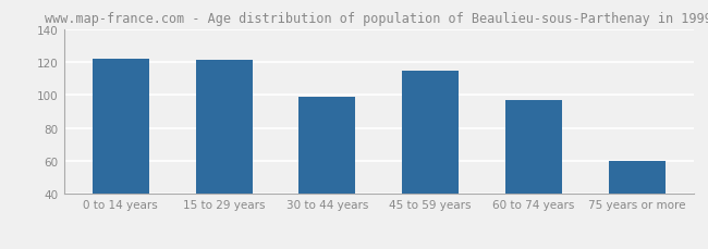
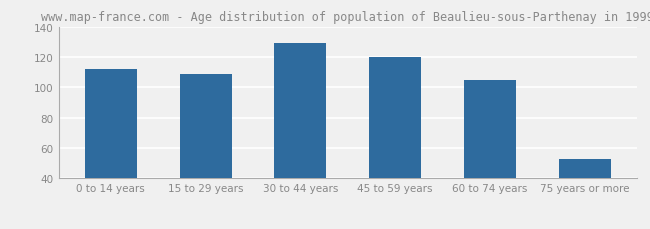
0 to 14 years: 122 -> 112
15 to 29 years: 121 -> 109
30 to 44 years: 99 -> 129
45 to 59 years: 115 -> 120
60 to 74 years: 97 -> 105
75 years or more: 60 -> 53
